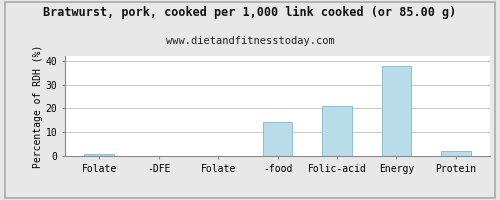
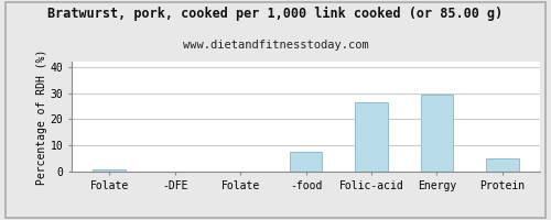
-food: 14.2 -> 7.5
Folic-acid: 21.0 -> 26.5
Energy: 38.0 -> 29.5
Protein: 2.2 -> 5.0
